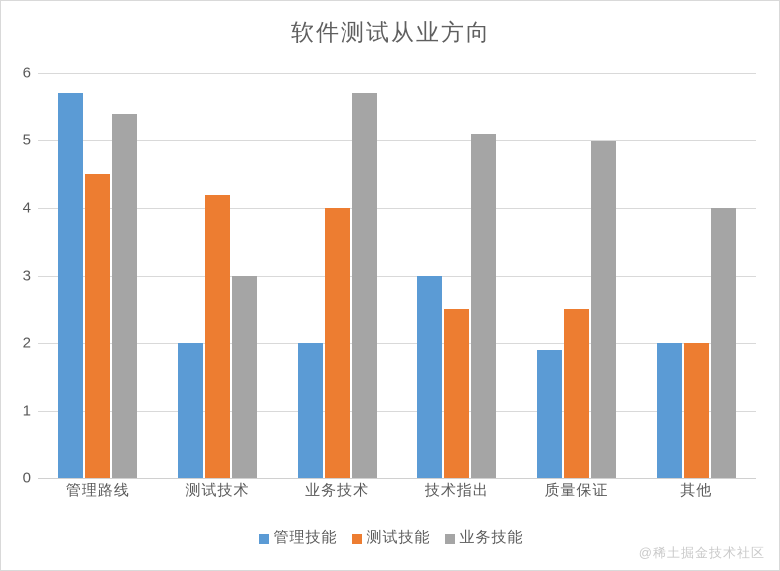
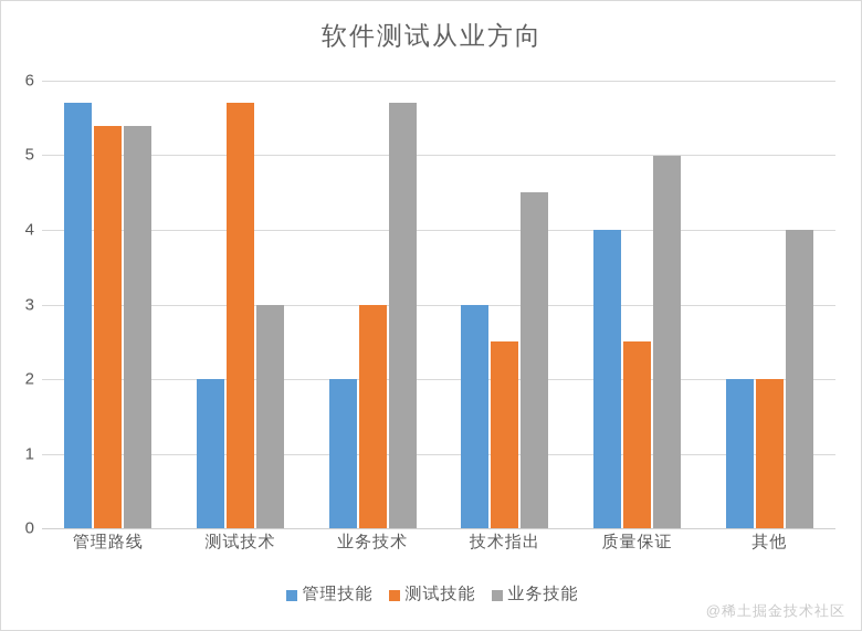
测试技能/管理路线: 4.5 -> 5.4
测试技能/测试技术: 4.2 -> 5.7
测试技能/业务技术: 4.0 -> 3.0
业务技能/技术指出: 5.1 -> 4.5
管理技能/质量保证: 1.9 -> 4.0
